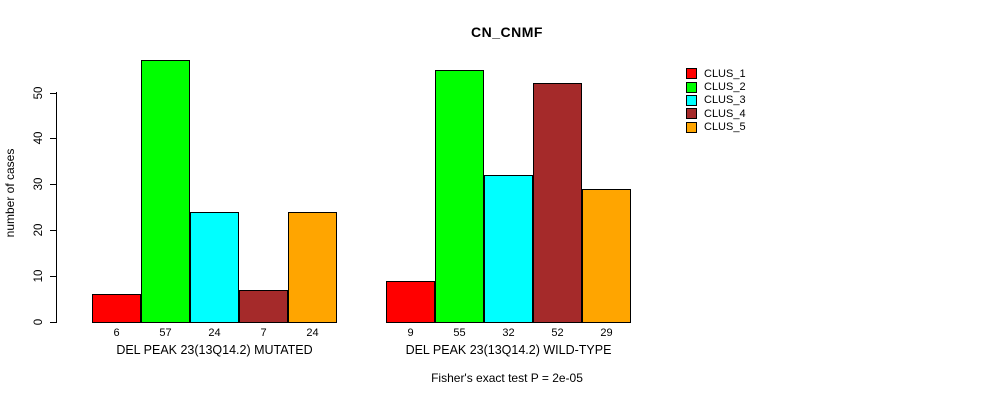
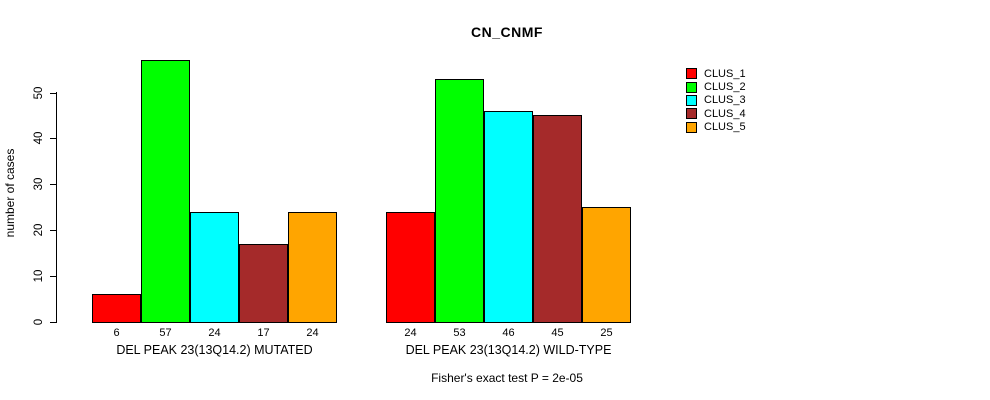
CLUS_4/DEL PEAK 23(13Q14.2) MUTATED: 7 -> 17
CLUS_1/DEL PEAK 23(13Q14.2) WILD-TYPE: 9 -> 24
CLUS_2/DEL PEAK 23(13Q14.2) WILD-TYPE: 55 -> 53
CLUS_3/DEL PEAK 23(13Q14.2) WILD-TYPE: 32 -> 46
CLUS_4/DEL PEAK 23(13Q14.2) WILD-TYPE: 52 -> 45
CLUS_5/DEL PEAK 23(13Q14.2) WILD-TYPE: 29 -> 25
